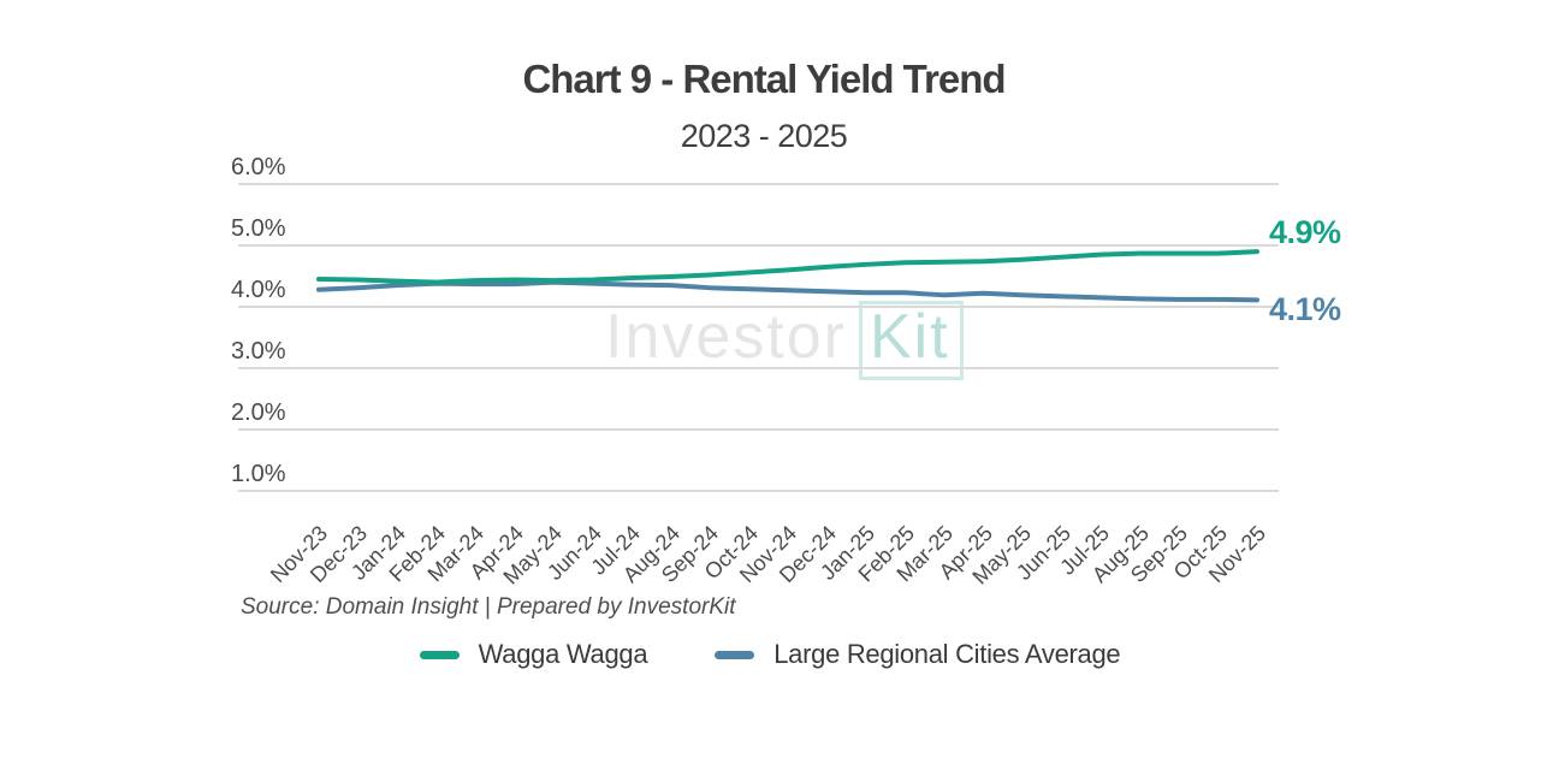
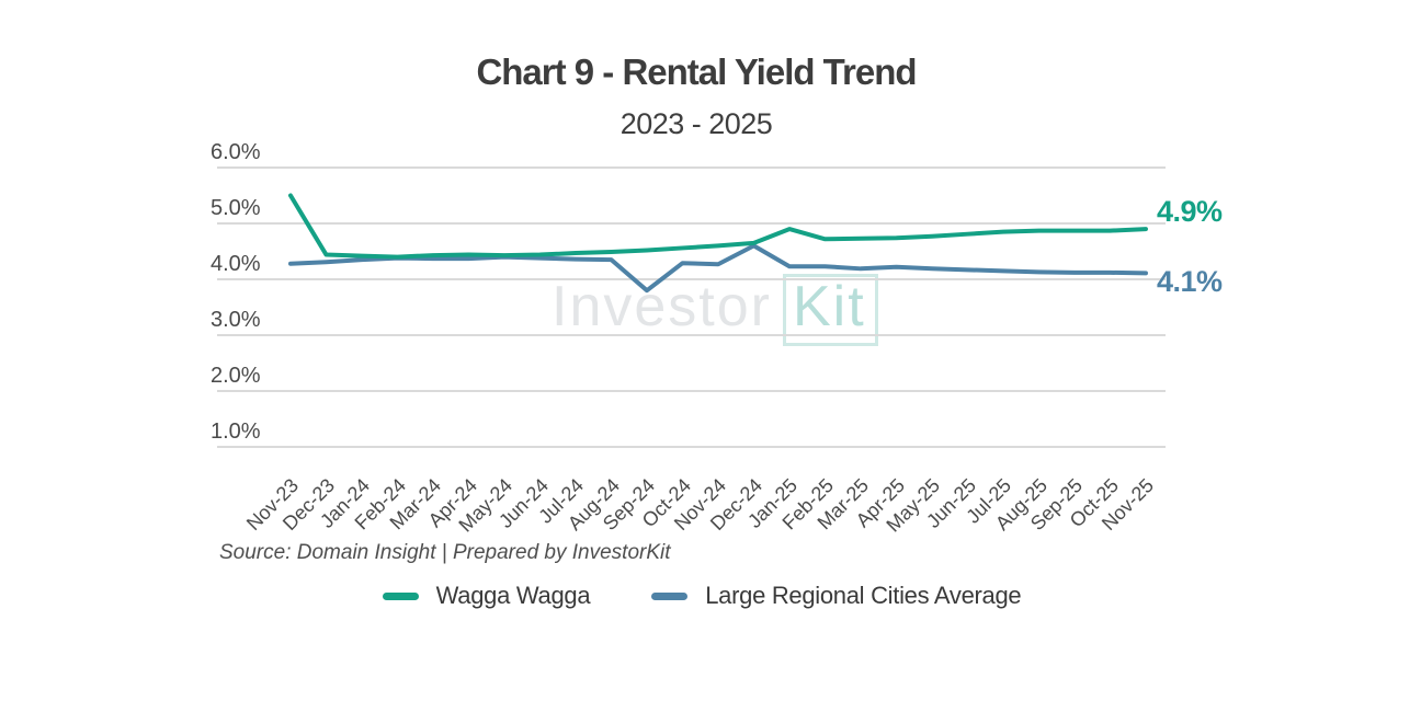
Wagga Wagga/Nov-23: 4.5% -> 5.5%
Large Regional Cities Average/Sep-24: 4.3% -> 3.8%
Large Regional Cities Average/Dec-24: 4.2% -> 4.6%
Wagga Wagga/Jan-25: 4.7% -> 4.9%
